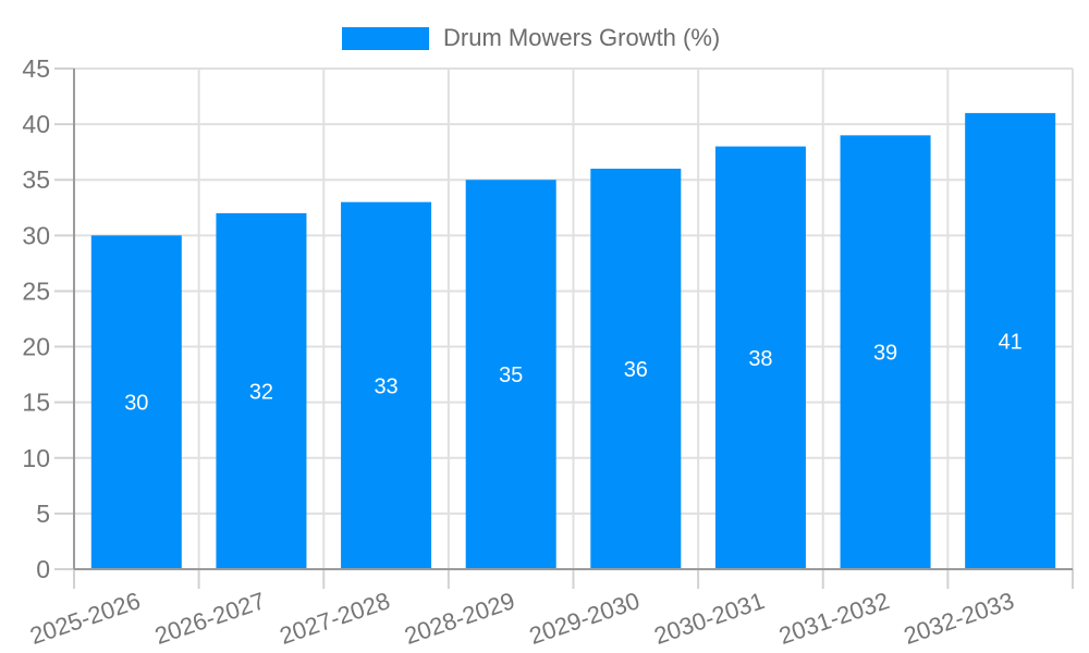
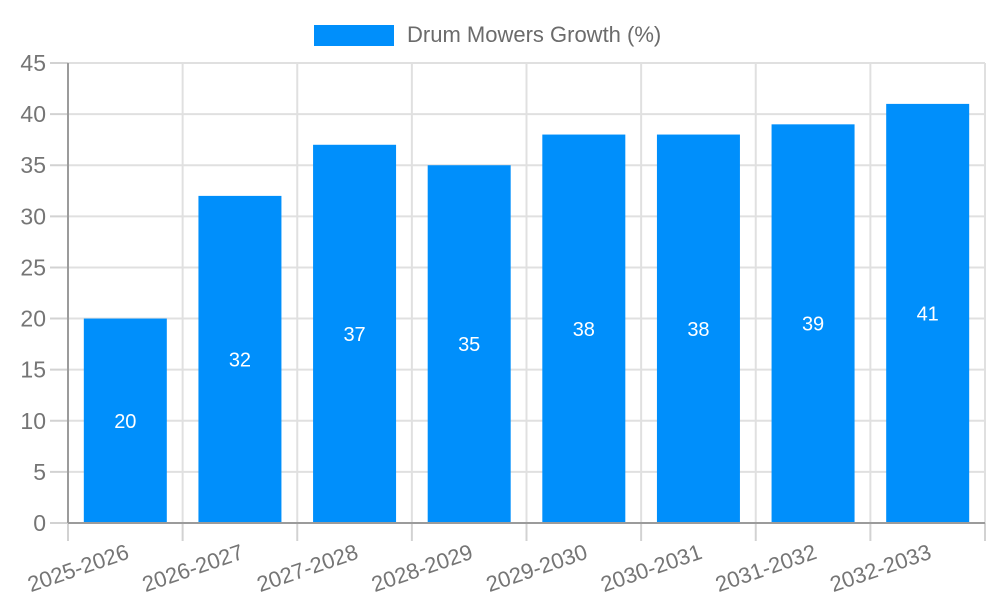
2025-2026: 30 -> 20
2027-2028: 33 -> 37
2029-2030: 36 -> 38
